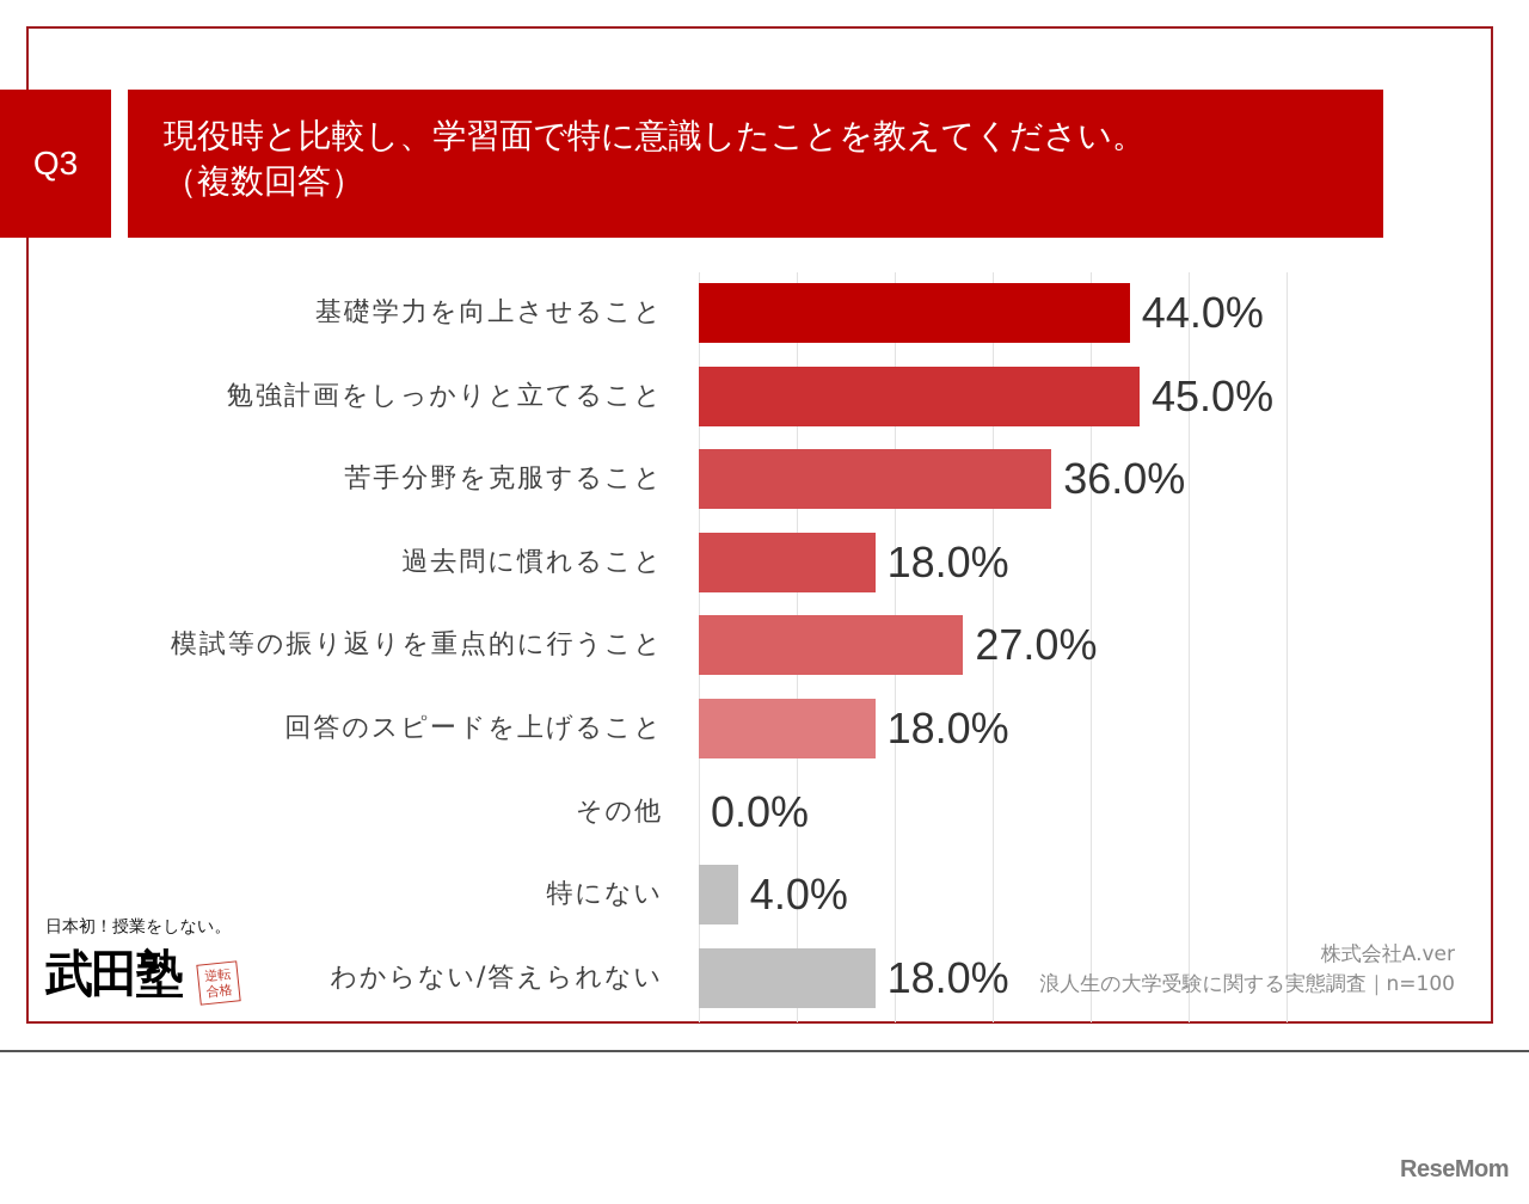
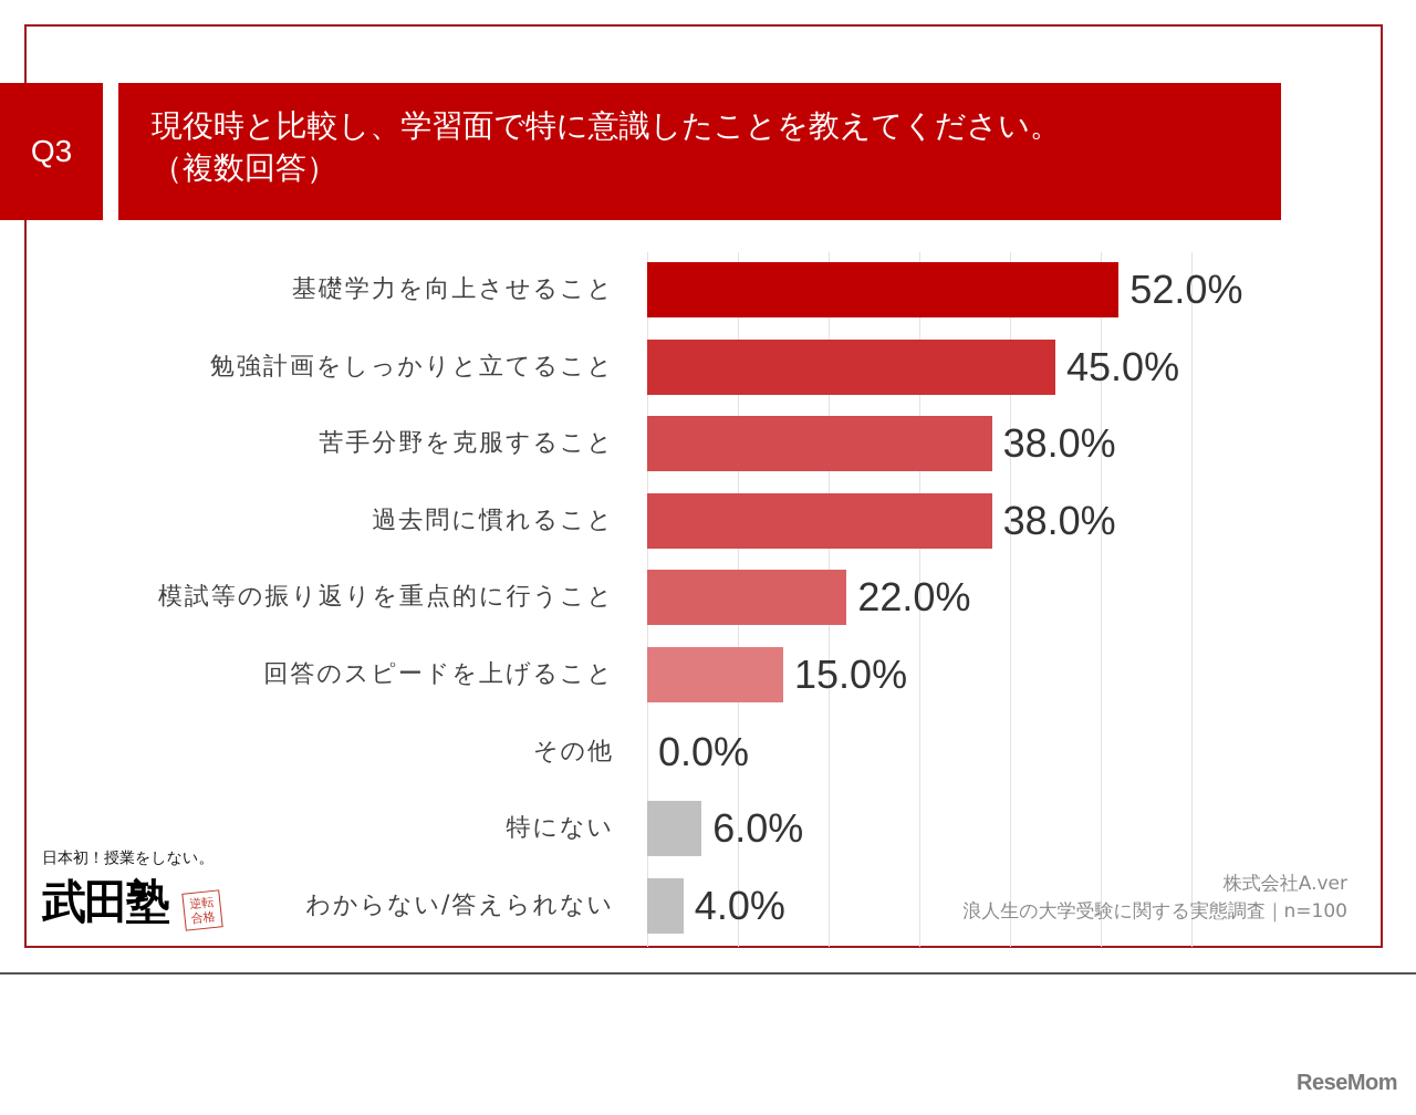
基礎学力を向上させること: 44.0% -> 52.0%
苦手分野を克服すること: 36.0% -> 38.0%
過去問に慣れること: 18.0% -> 38.0%
模試等の振り返りを重点的に行うこと: 27.0% -> 22.0%
回答のスピードを上げること: 18.0% -> 15.0%
特にない: 4.0% -> 6.0%
わからない/答えられない: 18.0% -> 4.0%
